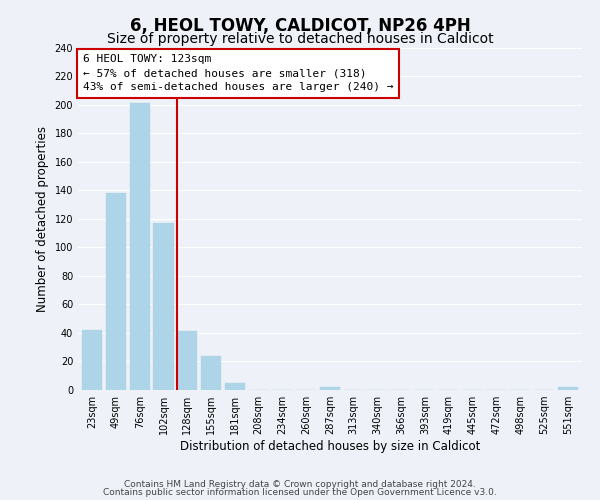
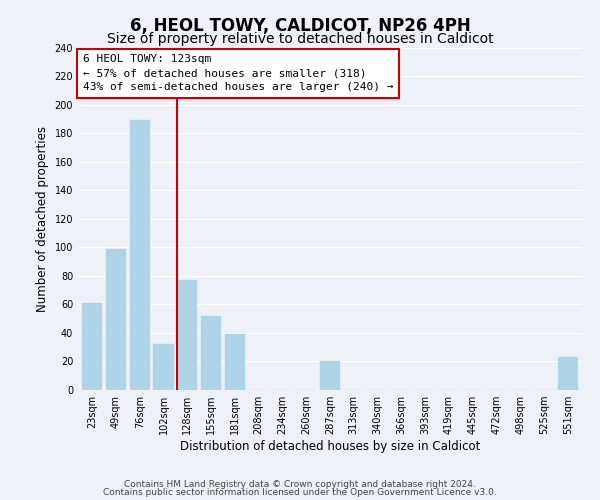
23sqm: 42 -> 61
49sqm: 138 -> 99
76sqm: 201 -> 189
102sqm: 117 -> 32
128sqm: 41 -> 77
155sqm: 24 -> 52
181sqm: 5 -> 39
287sqm: 2 -> 20
551sqm: 2 -> 23
